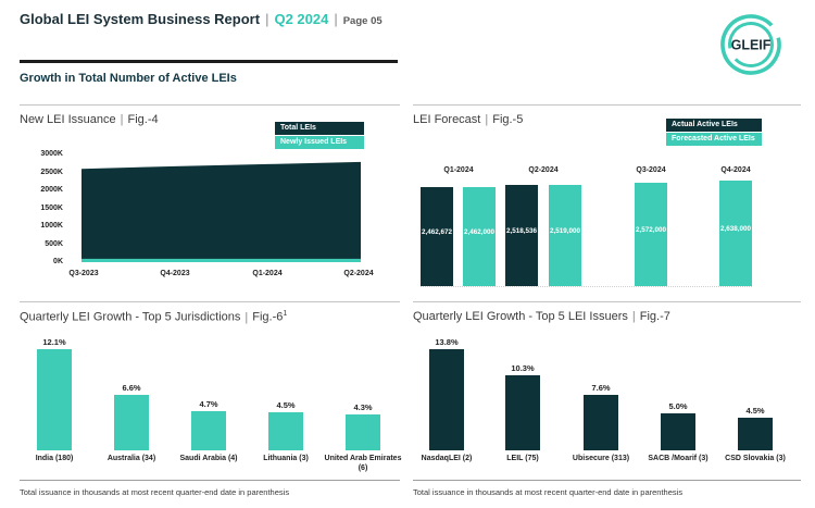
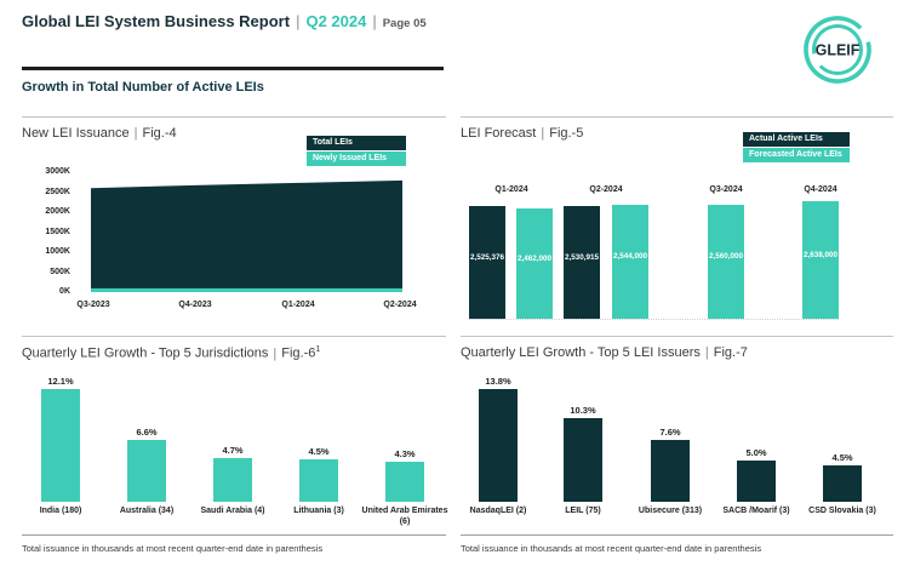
LEI Forecast/Actual Active LEIs/Q1-2024: 2,462,672 -> 2,525,376
LEI Forecast/Actual Active LEIs/Q2-2024: 2,518,536 -> 2,530,915
LEI Forecast/Forecasted Active LEIs/Q2-2024: 2,519,000 -> 2,544,000
LEI Forecast/Forecasted Active LEIs/Q3-2024: 2,572,000 -> 2,560,000
